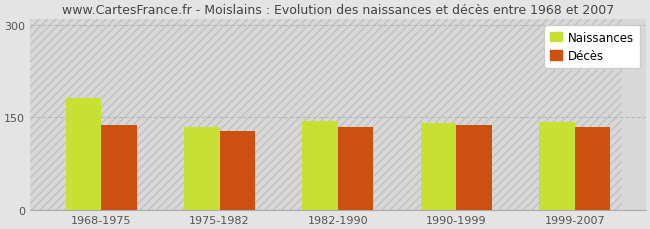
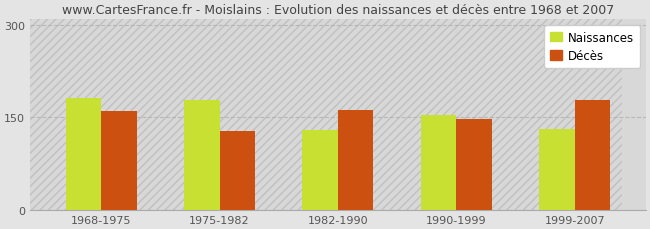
Décès/1968-1975: 138 -> 160
Naissances/1975-1982: 135 -> 178
Naissances/1982-1990: 145 -> 130
Décès/1982-1990: 134 -> 162
Naissances/1990-1999: 141 -> 154
Décès/1990-1999: 138 -> 148
Naissances/1999-2007: 142 -> 132
Décès/1999-2007: 134 -> 178
